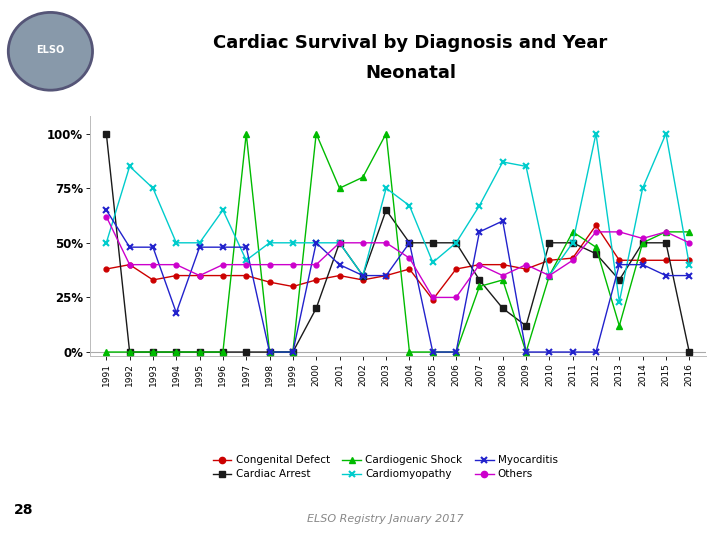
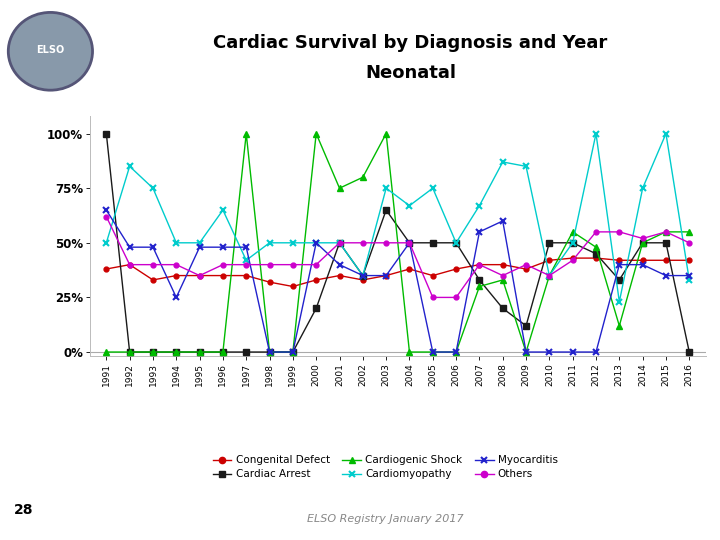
Myocarditis/1994: 18% -> 25%
Others/2004: 43% -> 50%
Congenital Defect/2005: 24% -> 35%
Cardiomyopathy/2005: 41% -> 75%
Congenital Defect/2012: 58% -> 43%
Cardiomyopathy/2016: 40% -> 33%
